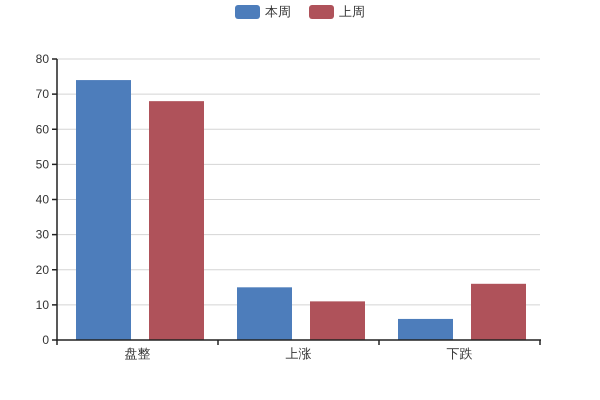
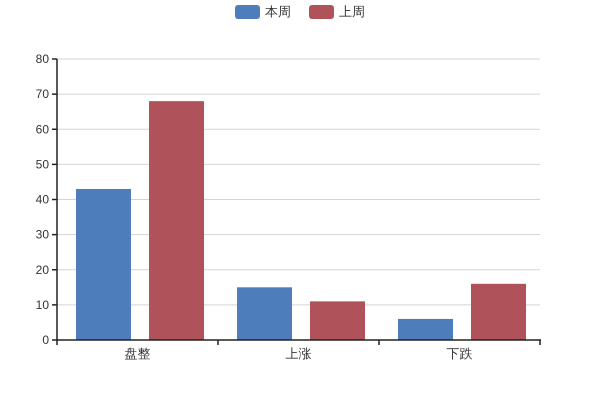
本周/盘整: 74 -> 43
